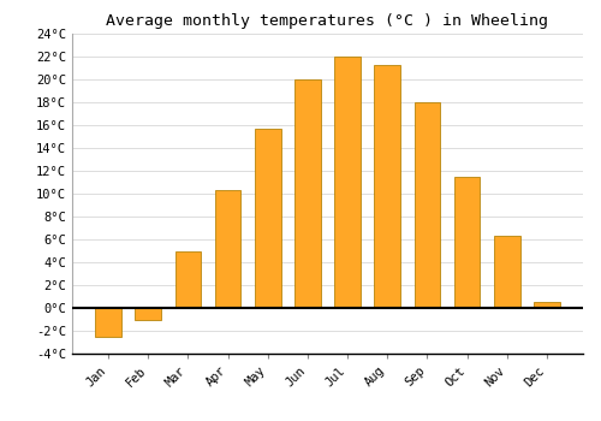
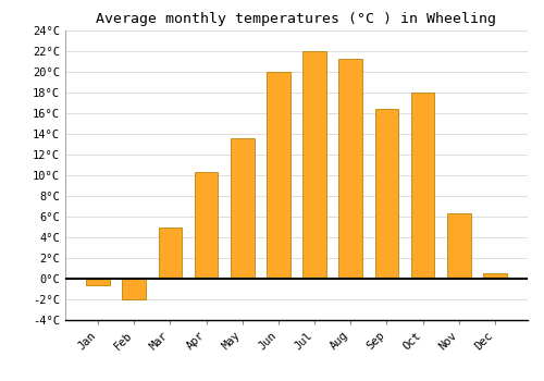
Jan: -2.5°C -> -0.6°C
Feb: -1.0°C -> -2.0°C
May: 15.7°C -> 13.6°C
Sep: 18.0°C -> 16.4°C
Oct: 11.5°C -> 18.0°C
